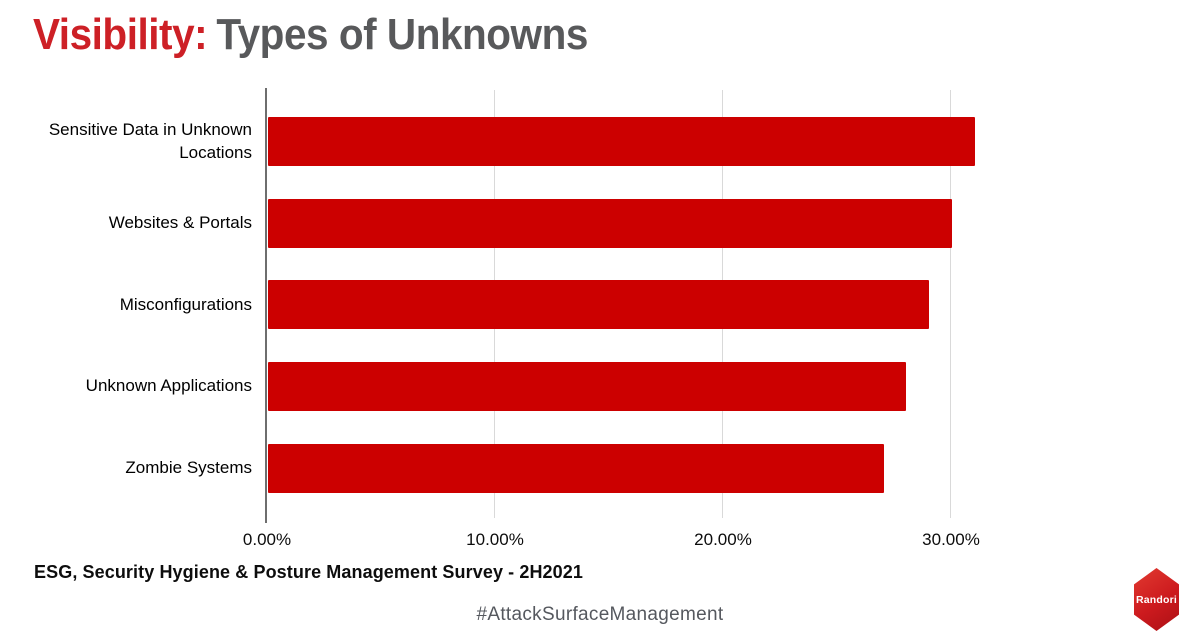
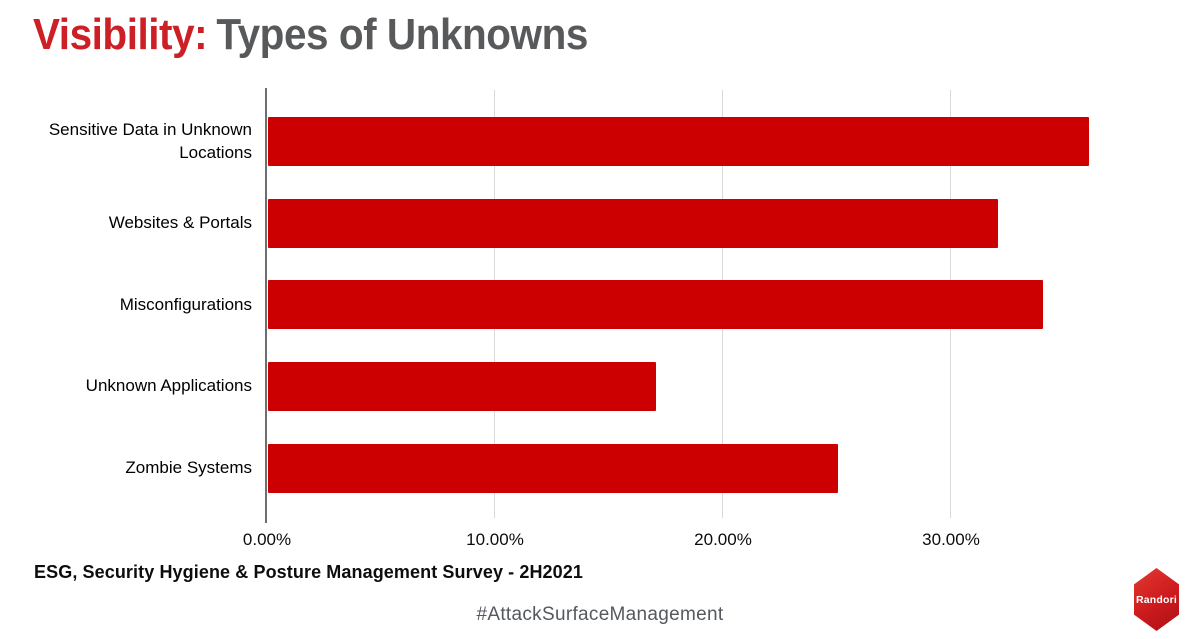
Sensitive Data in Unknown Locations: 31% -> 36%
Websites & Portals: 30% -> 32%
Misconfigurations: 29% -> 34%
Unknown Applications: 28% -> 17%
Zombie Systems: 27% -> 25%
